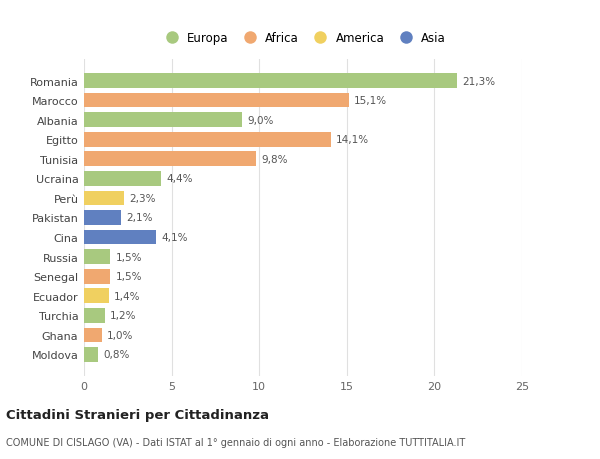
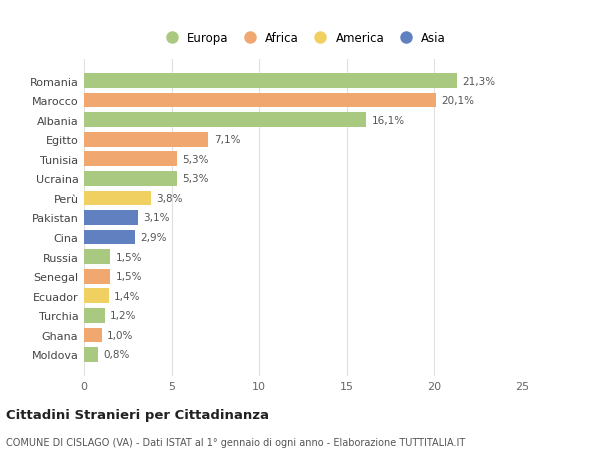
Marocco: 15,1% -> 20,1%
Albania: 9,0% -> 16,1%
Egitto: 14,1% -> 7,1%
Tunisia: 9,8% -> 5,3%
Ucraina: 4,4% -> 5,3%
Perù: 2,3% -> 3,8%
Pakistan: 2,1% -> 3,1%
Cina: 4,1% -> 2,9%
